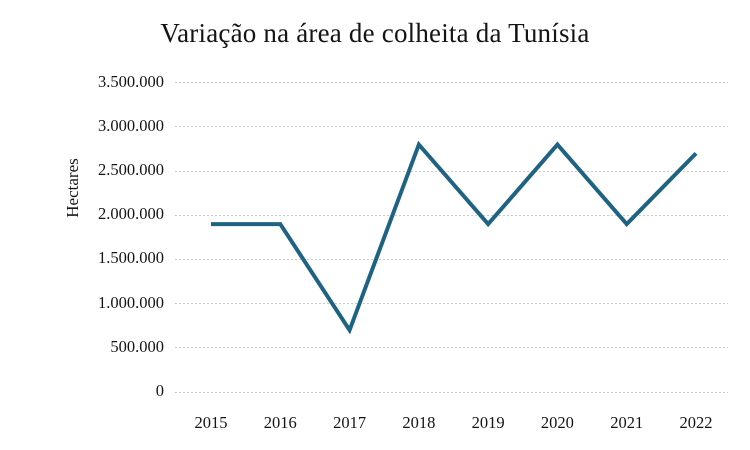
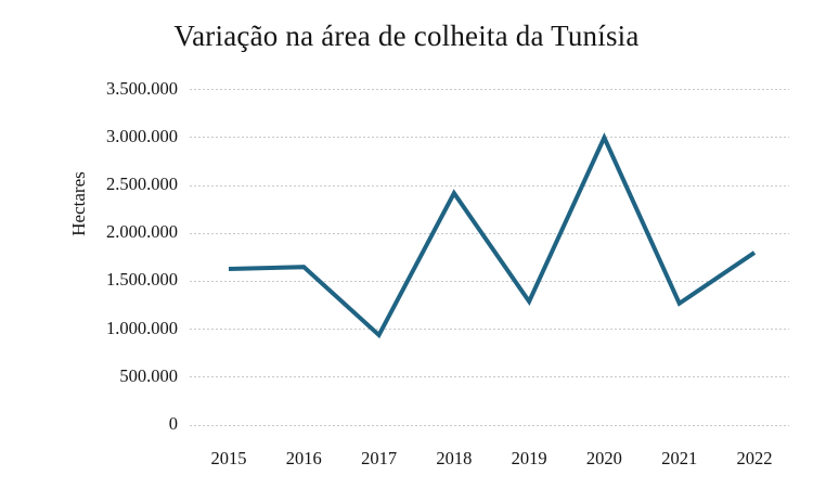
2015: 1900000 -> 1600000
2016: 1900000 -> 1600000
2017: 700000 -> 900000
2018: 2800000 -> 2400000
2019: 1900000 -> 1300000
2020: 2800000 -> 3000000
2021: 1900000 -> 1300000
2022: 2700000 -> 1800000
